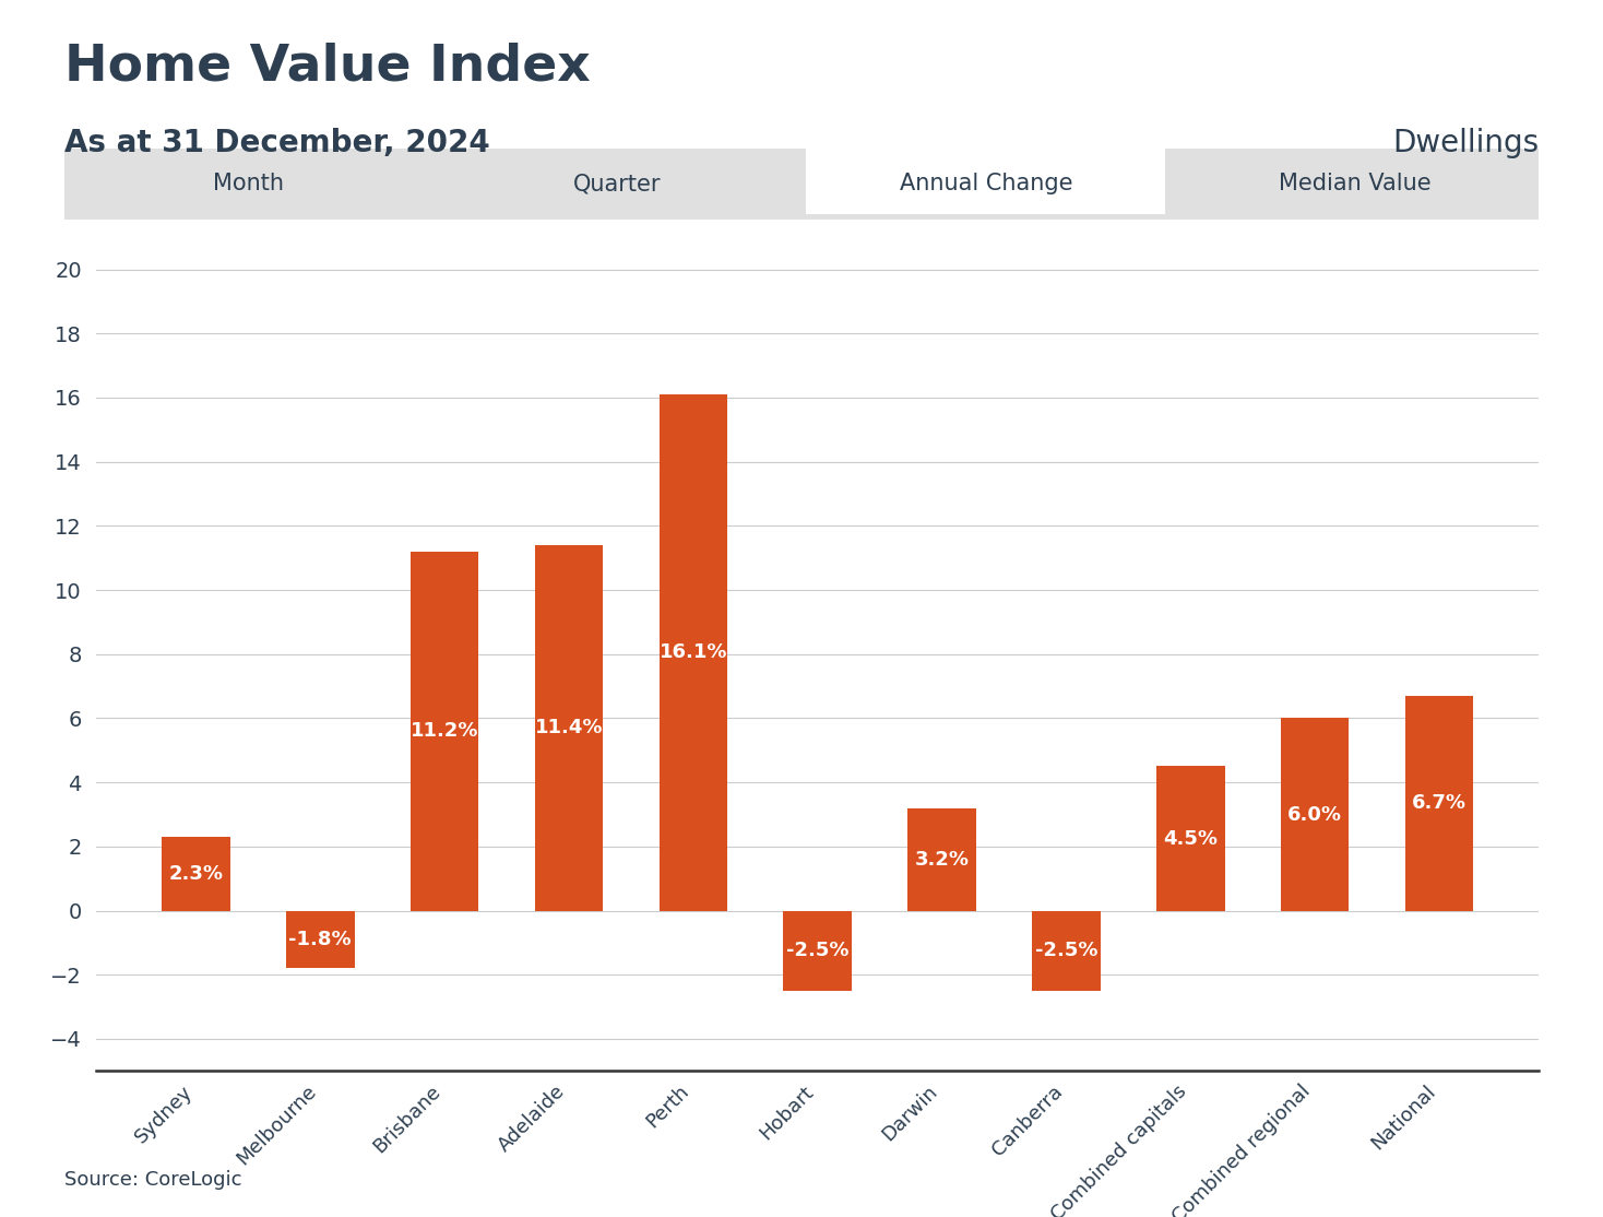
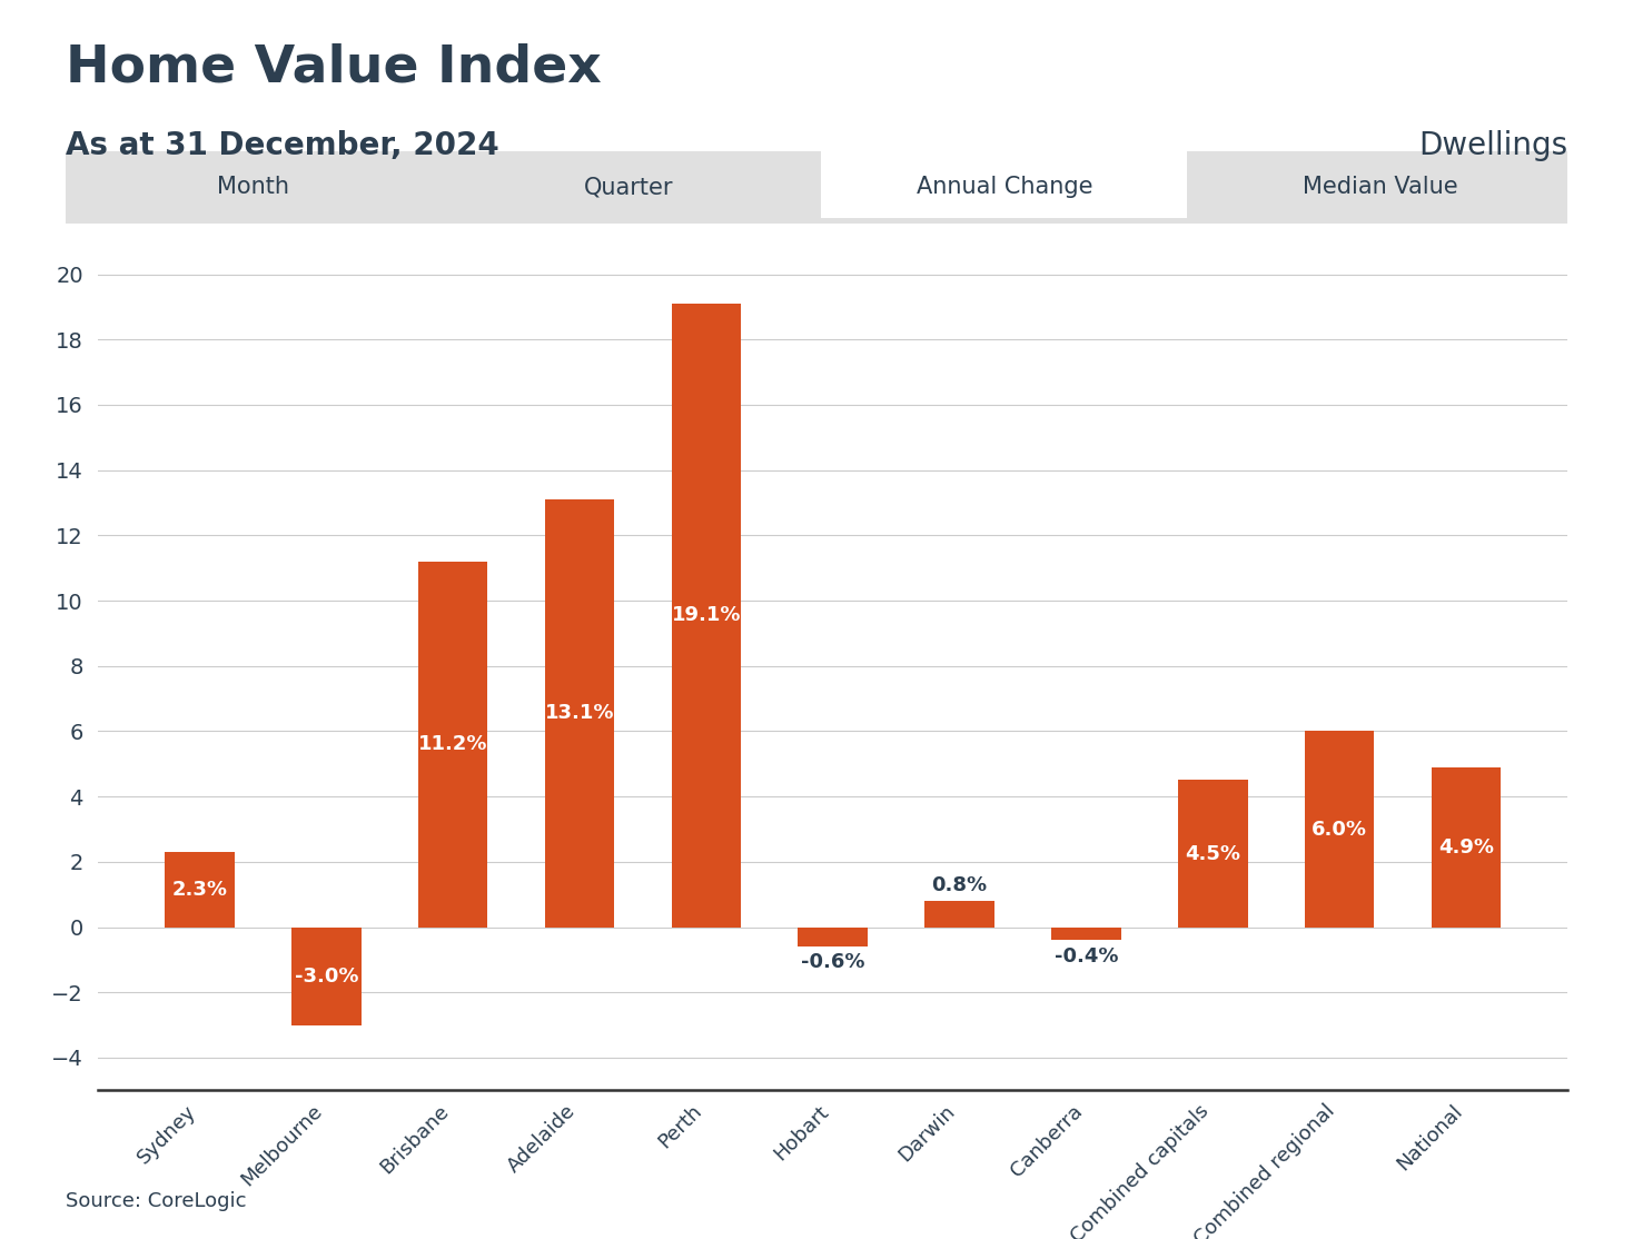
Melbourne: -1.8% -> -3.0%
Adelaide: 11.4% -> 13.1%
Perth: 16.1% -> 19.1%
Hobart: -2.5% -> -0.6%
Darwin: 3.2% -> 0.8%
Canberra: -2.5% -> -0.4%
National: 6.7% -> 4.9%
